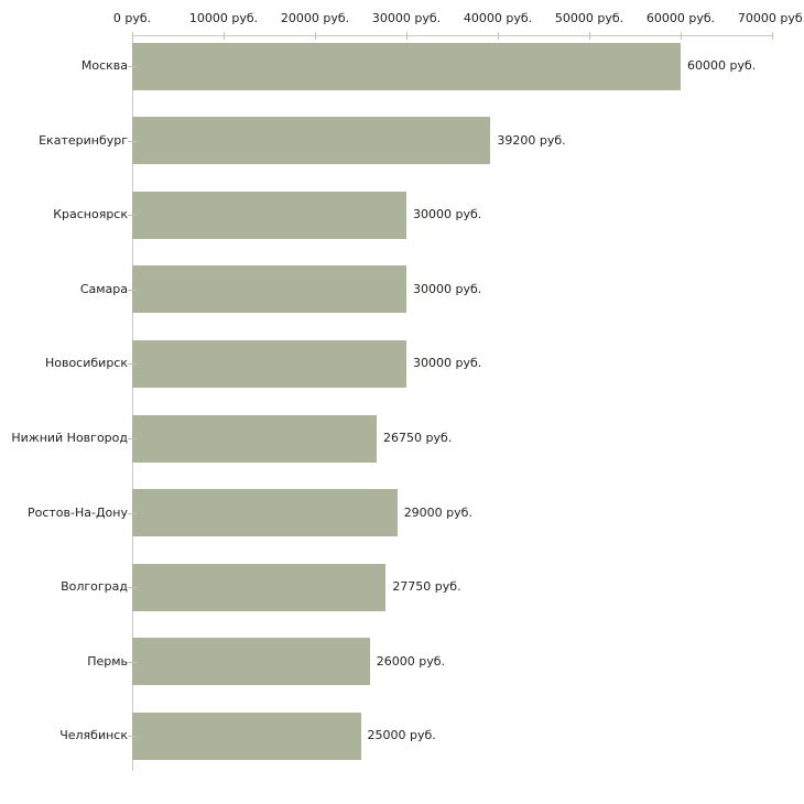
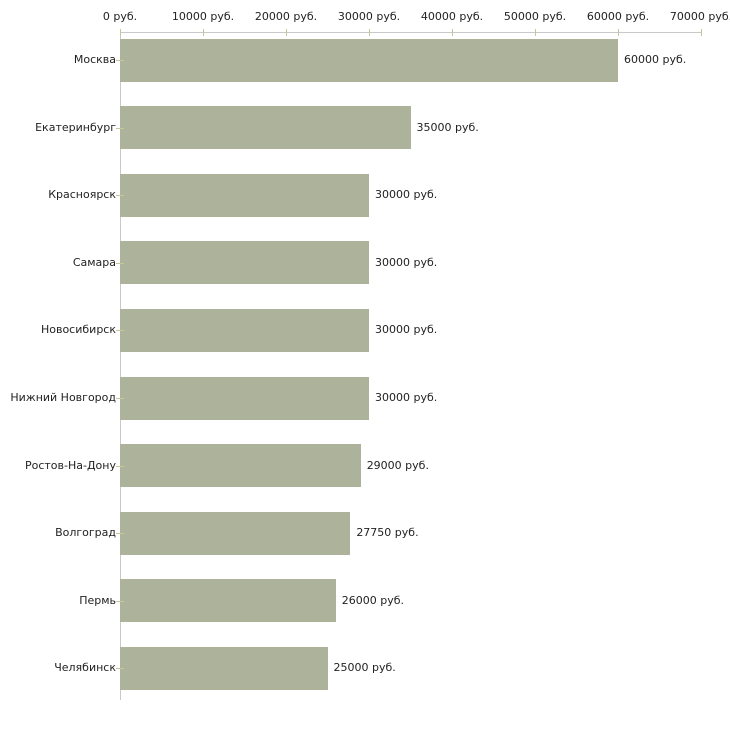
Екатеринбург: 39200 -> 35000
Нижний Новгород: 26750 -> 30000
